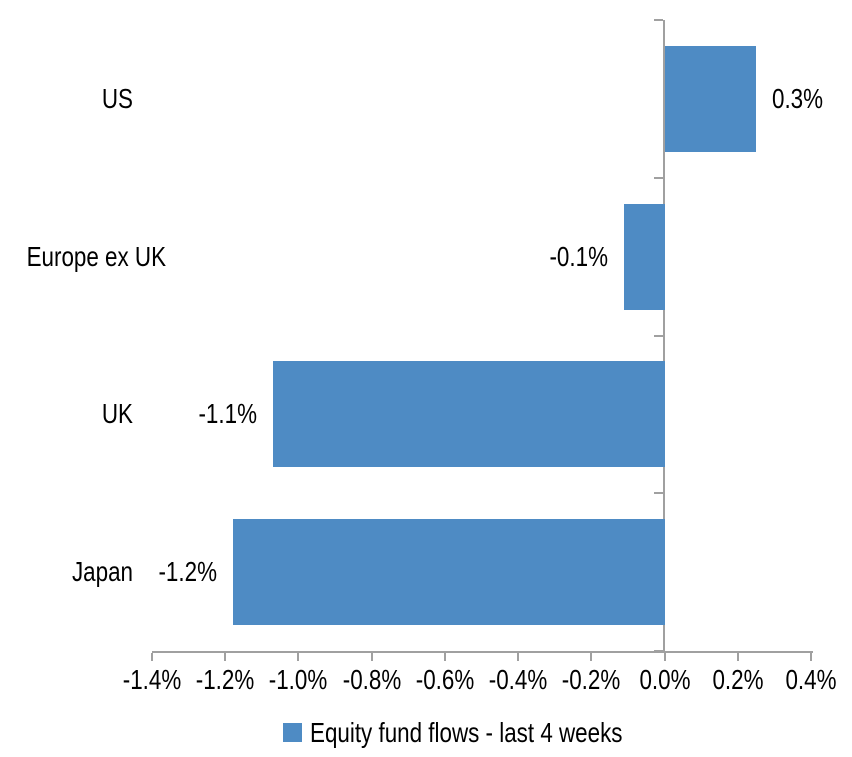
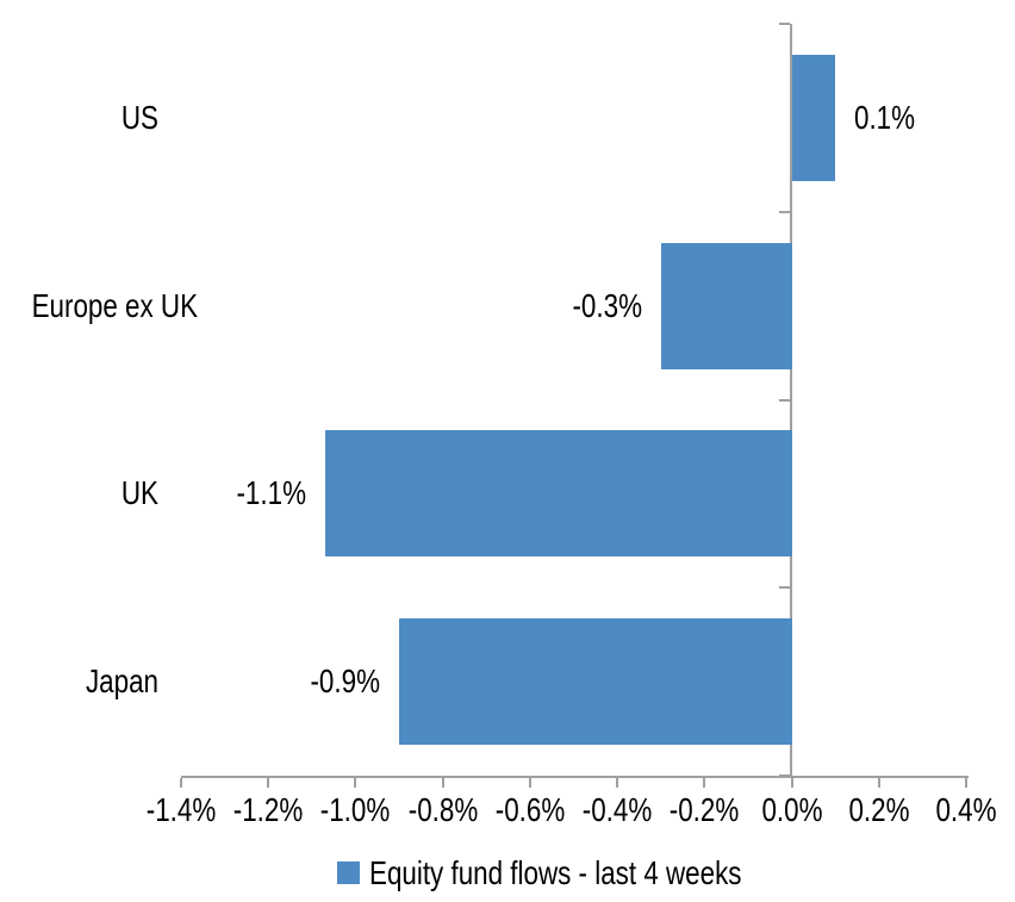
US: 0.3% -> 0.1%
Europe ex UK: -0.1% -> -0.3%
Japan: -1.2% -> -0.9%
